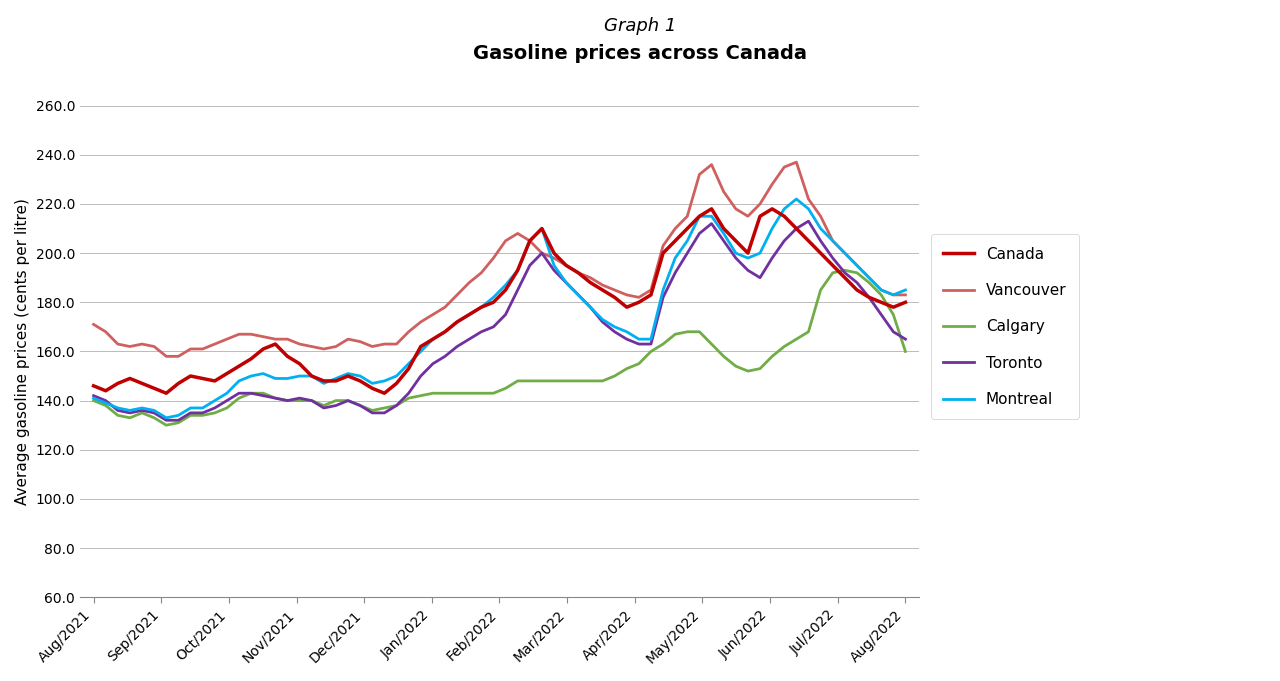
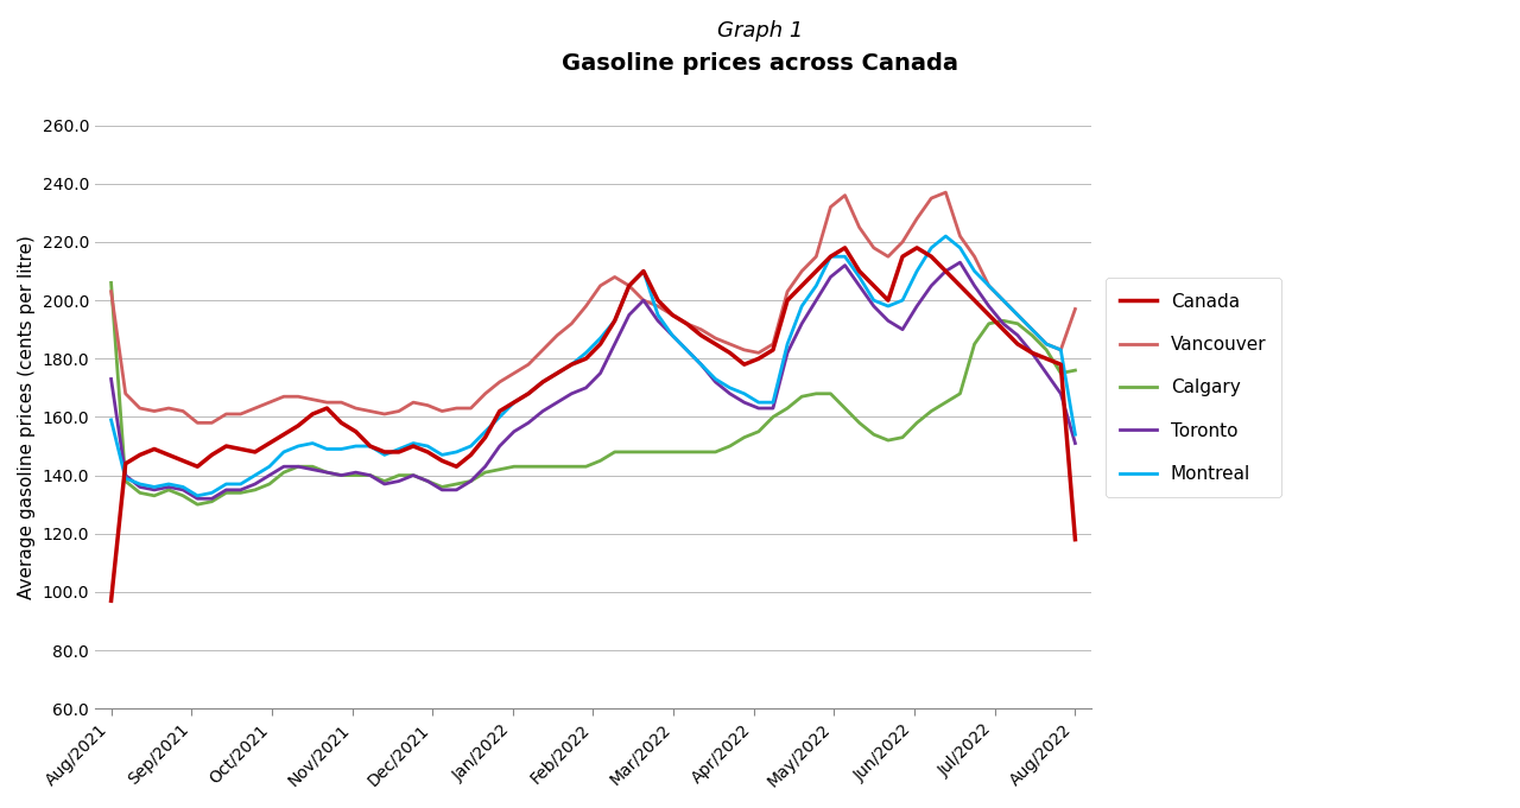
Canada/Aug/2021: 146 -> 97
Vancouver/Aug/2021: 171 -> 203
Calgary/Aug/2021: 140 -> 206
Toronto/Aug/2021: 142 -> 173
Montreal/Aug/2021: 141 -> 159
Canada/Aug/2022: 180 -> 118
Vancouver/Aug/2022: 183 -> 197
Calgary/Aug/2022: 160 -> 176
Toronto/Aug/2022: 165 -> 151
Montreal/Aug/2022: 185 -> 154
